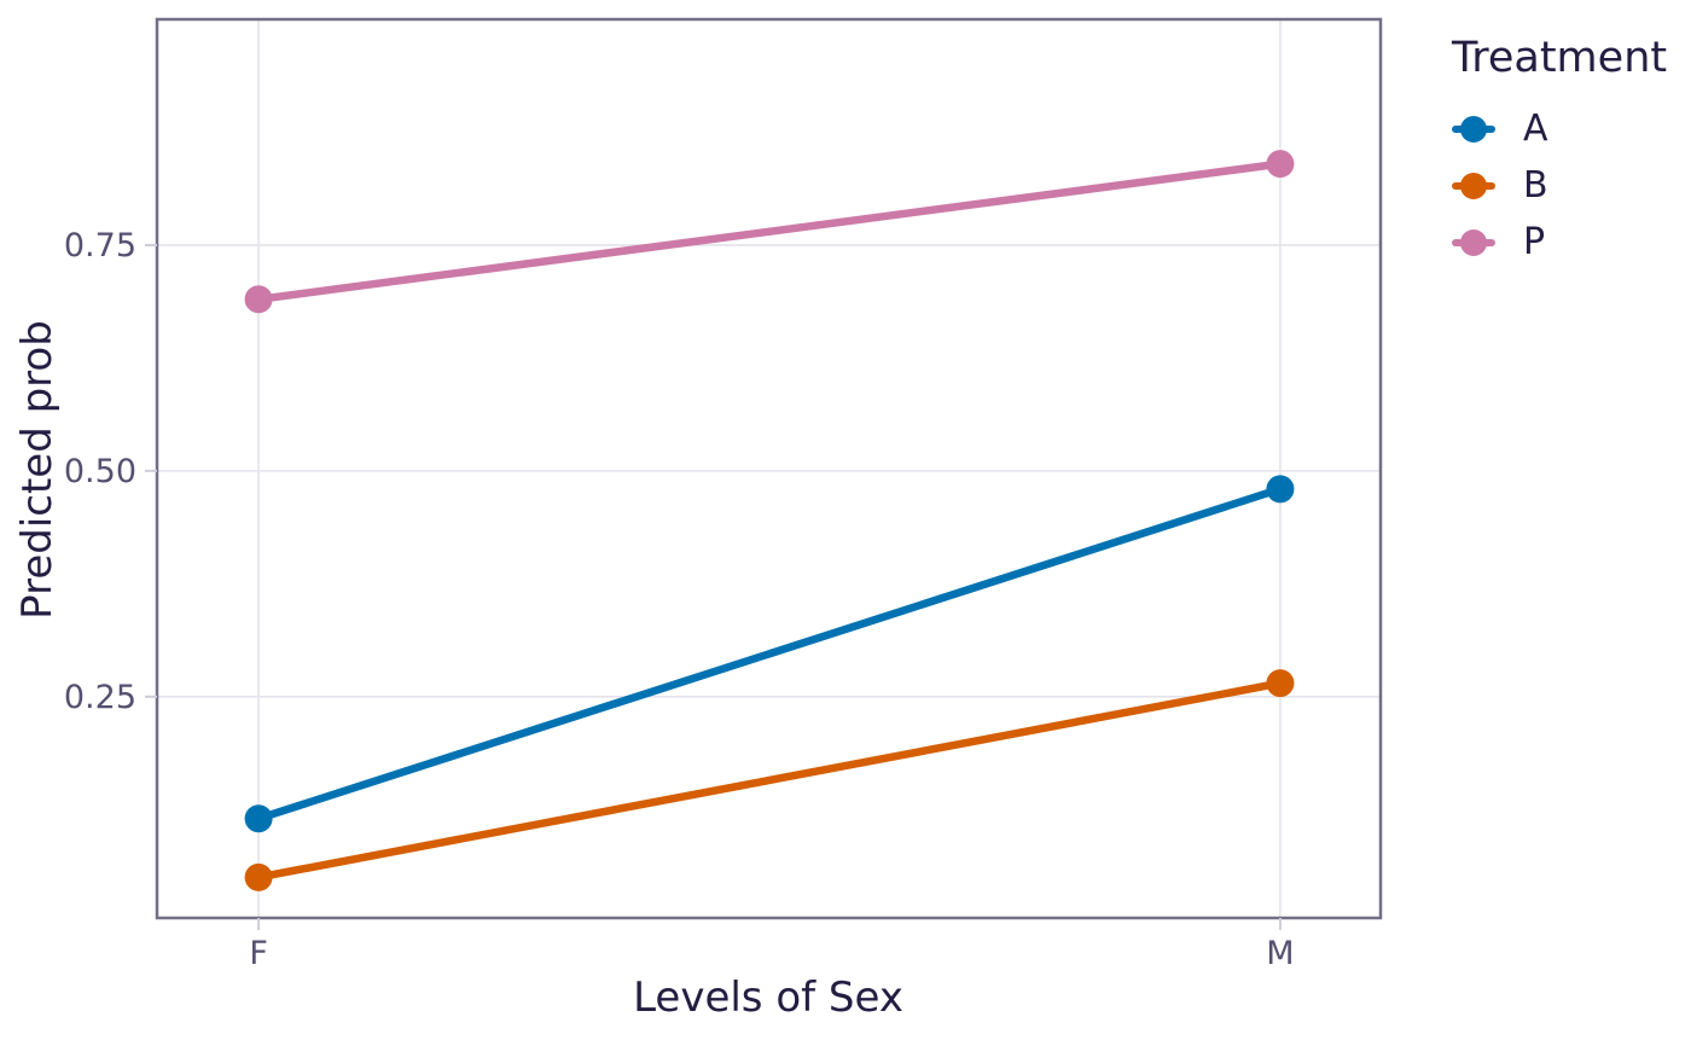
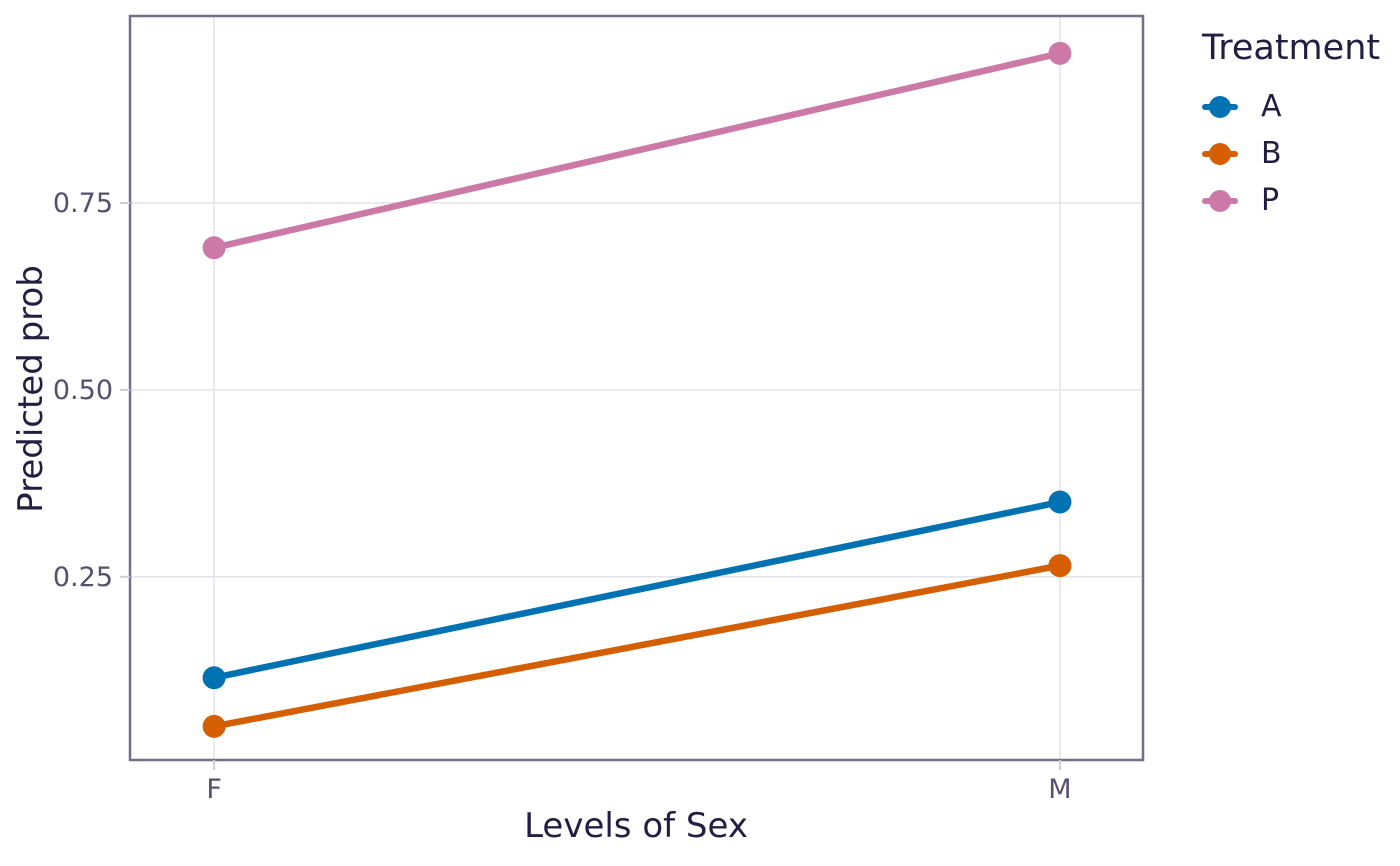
A/M: 0.48 -> 0.35
P/M: 0.84 -> 0.95
